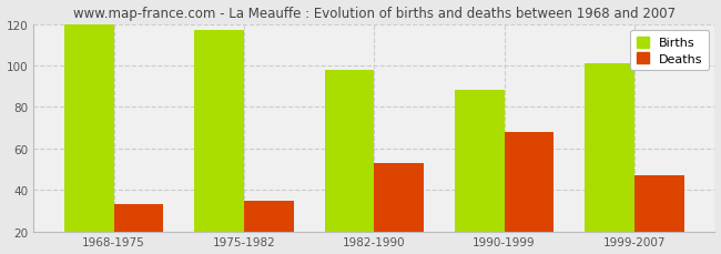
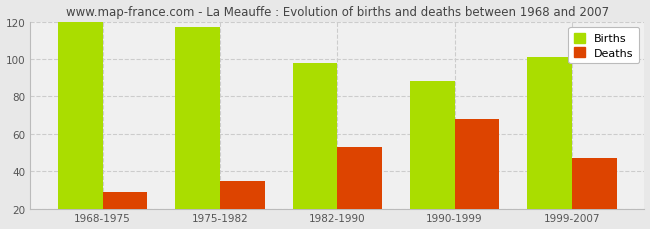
Deaths/1968-1975: 33 -> 29
